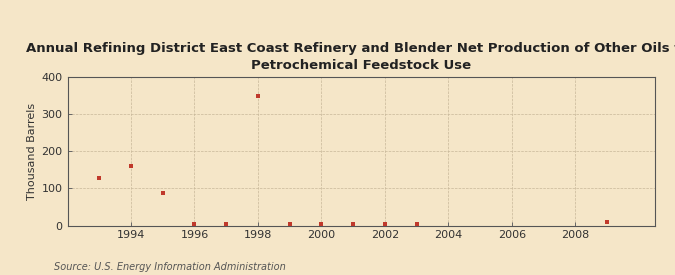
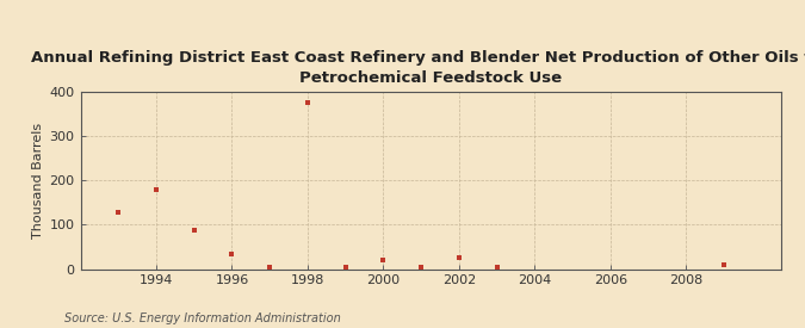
1994: 160 -> 180
1996: 3 -> 35
1998: 348 -> 375
2000: 3 -> 20
2002: 3 -> 25
